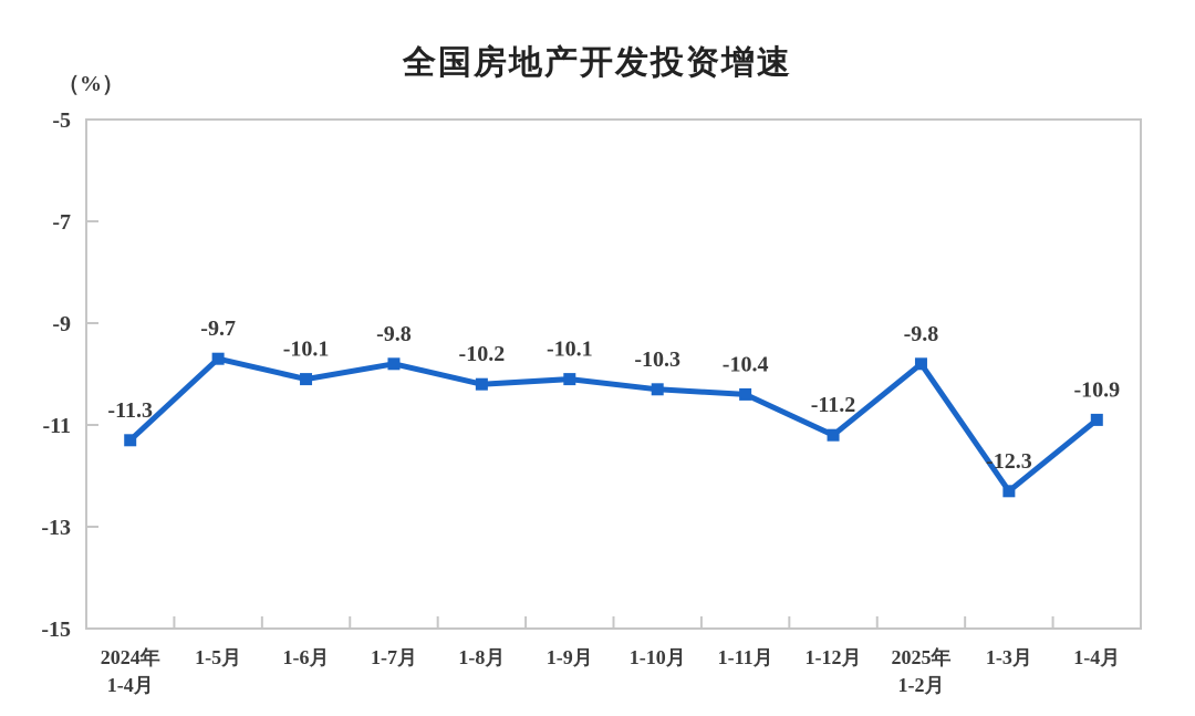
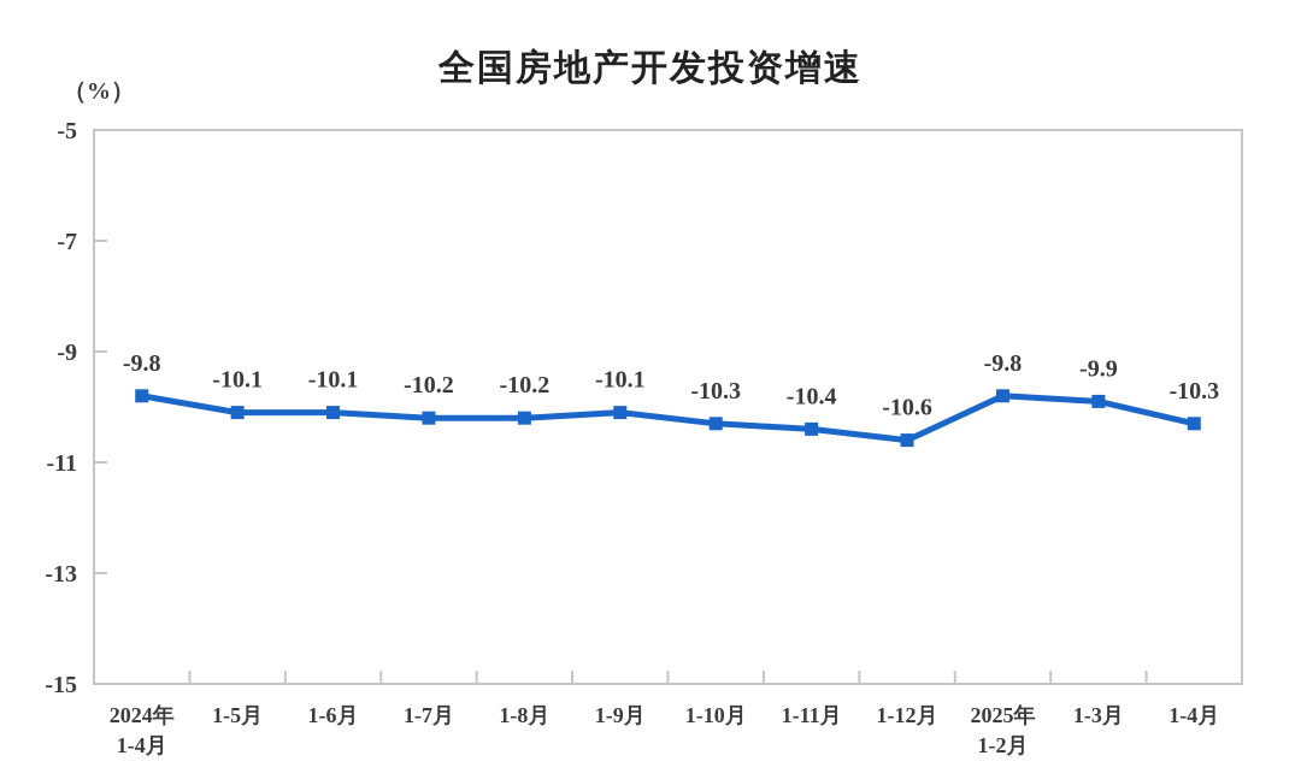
2024年 1-4月: -11.3 -> -9.8
1-5月: -9.7 -> -10.1
1-7月: -9.8 -> -10.2
1-12月: -11.2 -> -10.6
1-3月: -12.3 -> -9.9
1-4月: -10.9 -> -10.3
